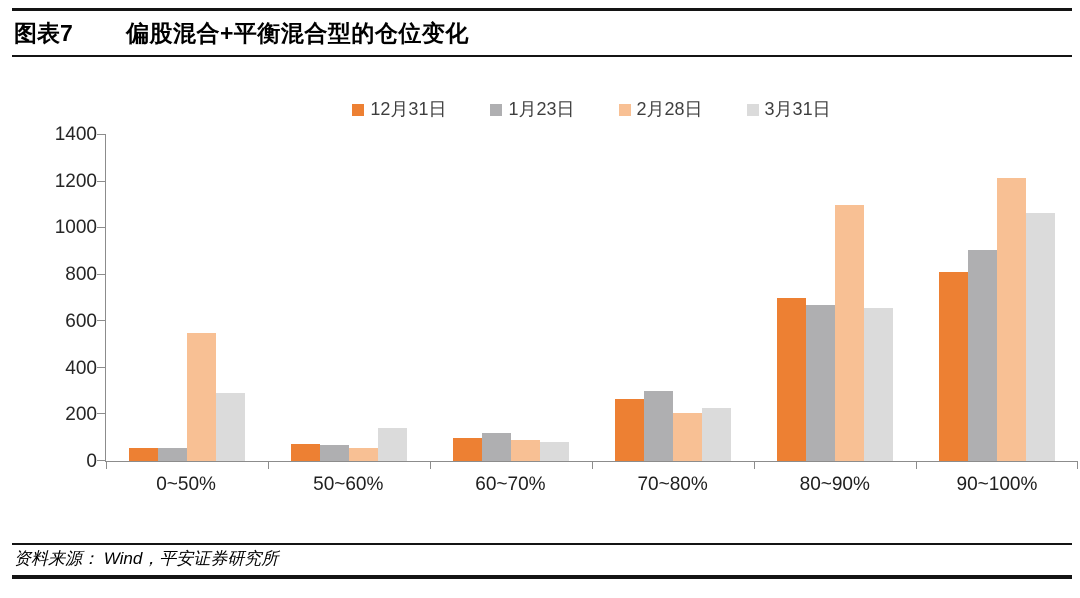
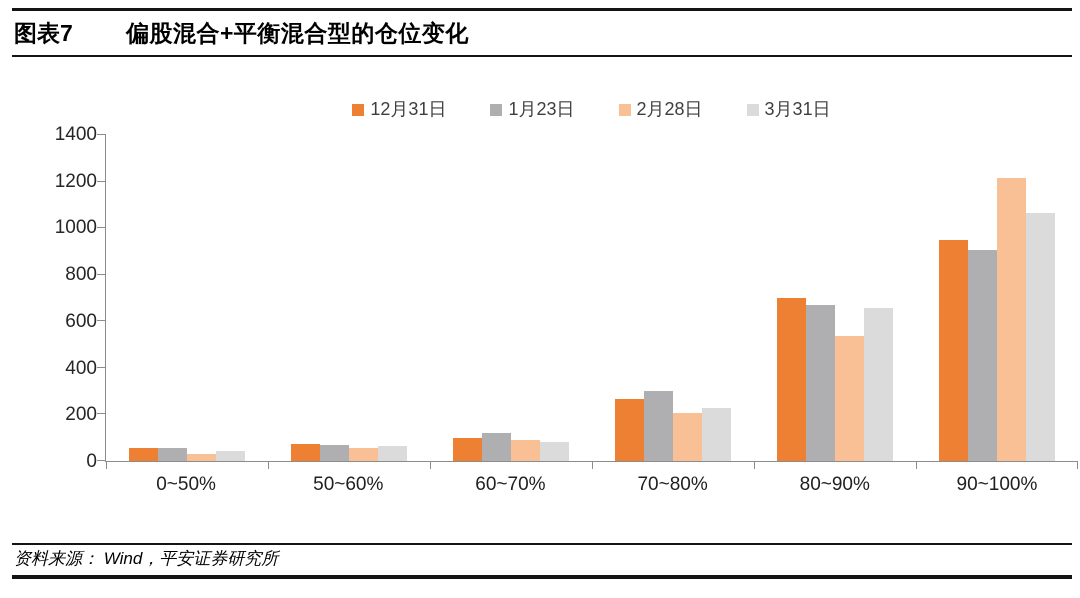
2月28日/0~50%: 550 -> 30
3月31日/0~50%: 290 -> 40
3月31日/50~60%: 140 -> 60
2月28日/80~90%: 1100 -> 540
12月31日/90~100%: 810 -> 950
